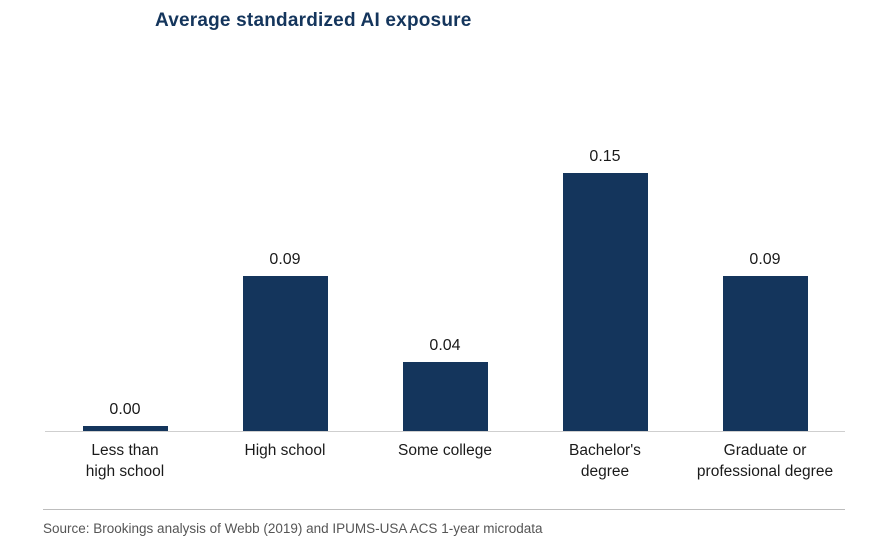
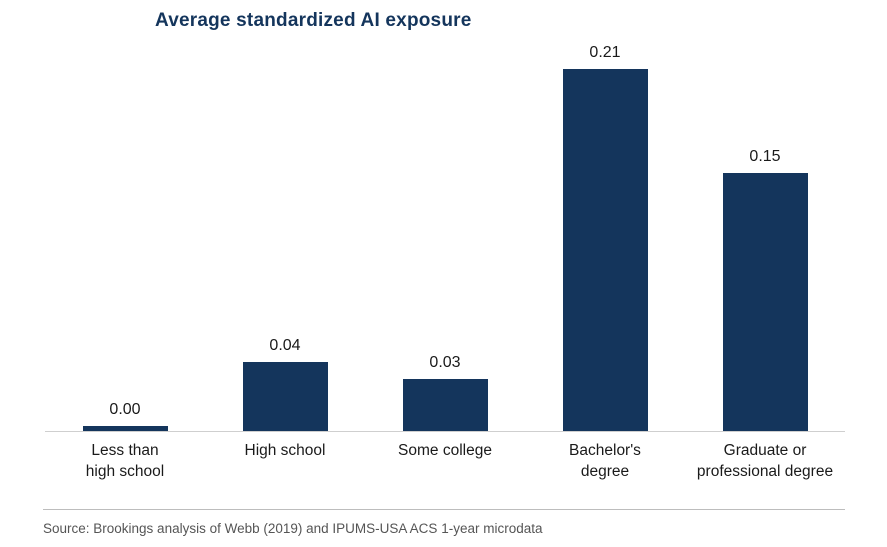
High school: 0.09 -> 0.04
Some college: 0.04 -> 0.03
Bachelor's degree: 0.15 -> 0.21
Graduate or professional degree: 0.09 -> 0.15
